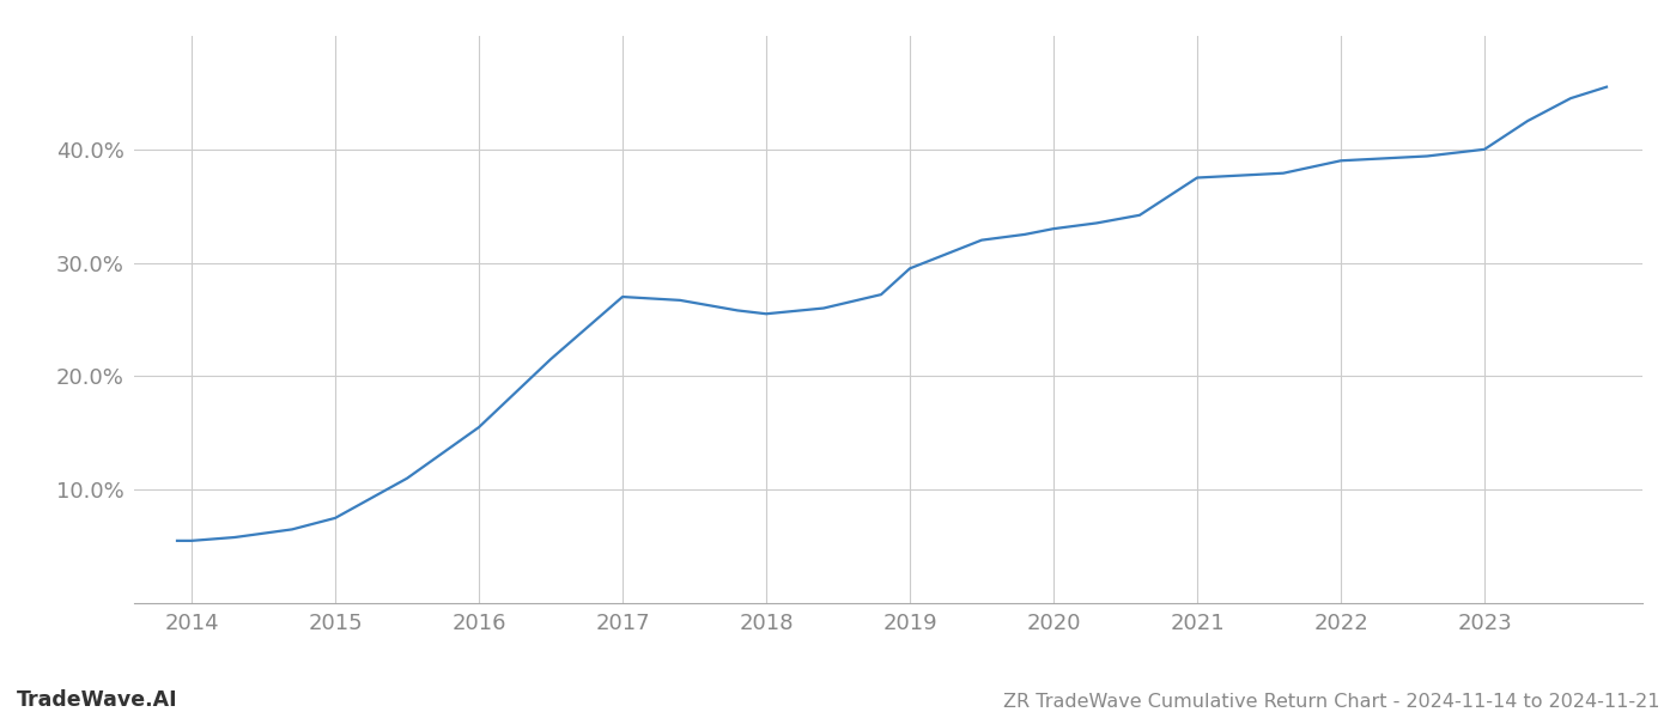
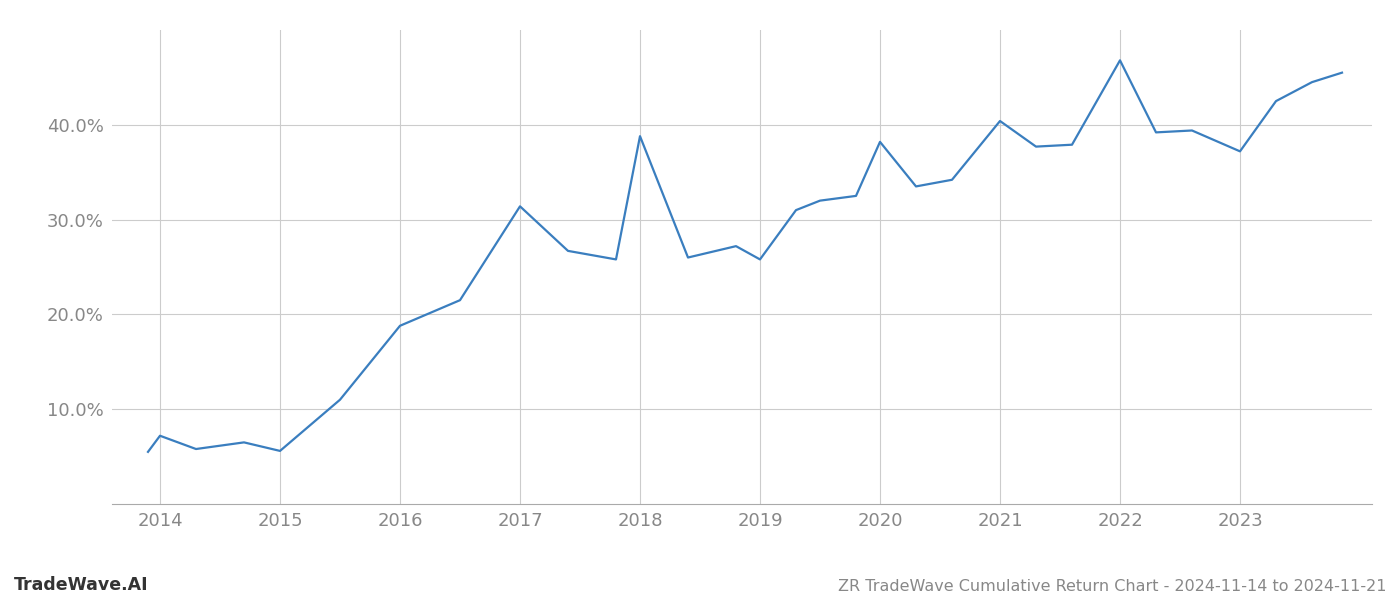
2014: 5.5% -> 7.2%
2015: 7.5% -> 5.6%
2016: 15.5% -> 18.8%
2017: 27.0% -> 31.4%
2018: 25.5% -> 38.8%
2019: 29.5% -> 25.8%
2020: 33.0% -> 38.2%
2021: 37.5% -> 40.4%
2022: 39.0% -> 46.8%
2023: 40.0% -> 37.2%
